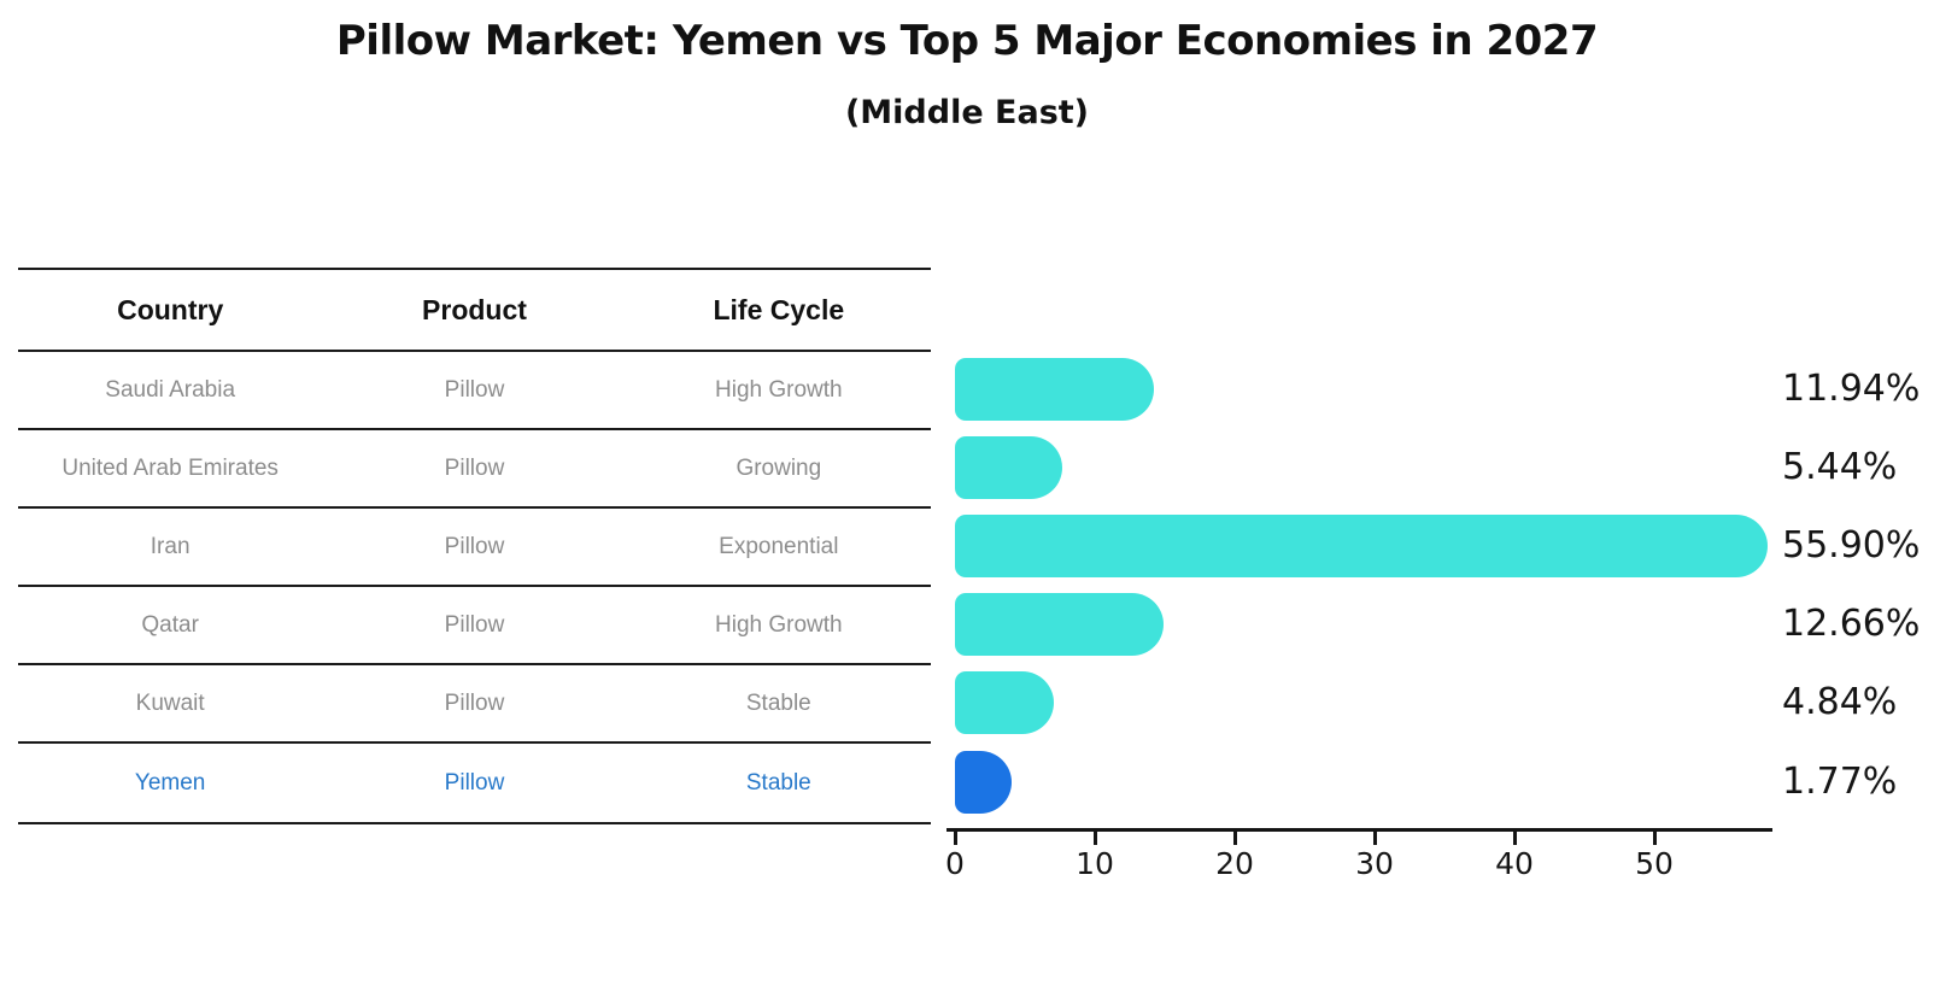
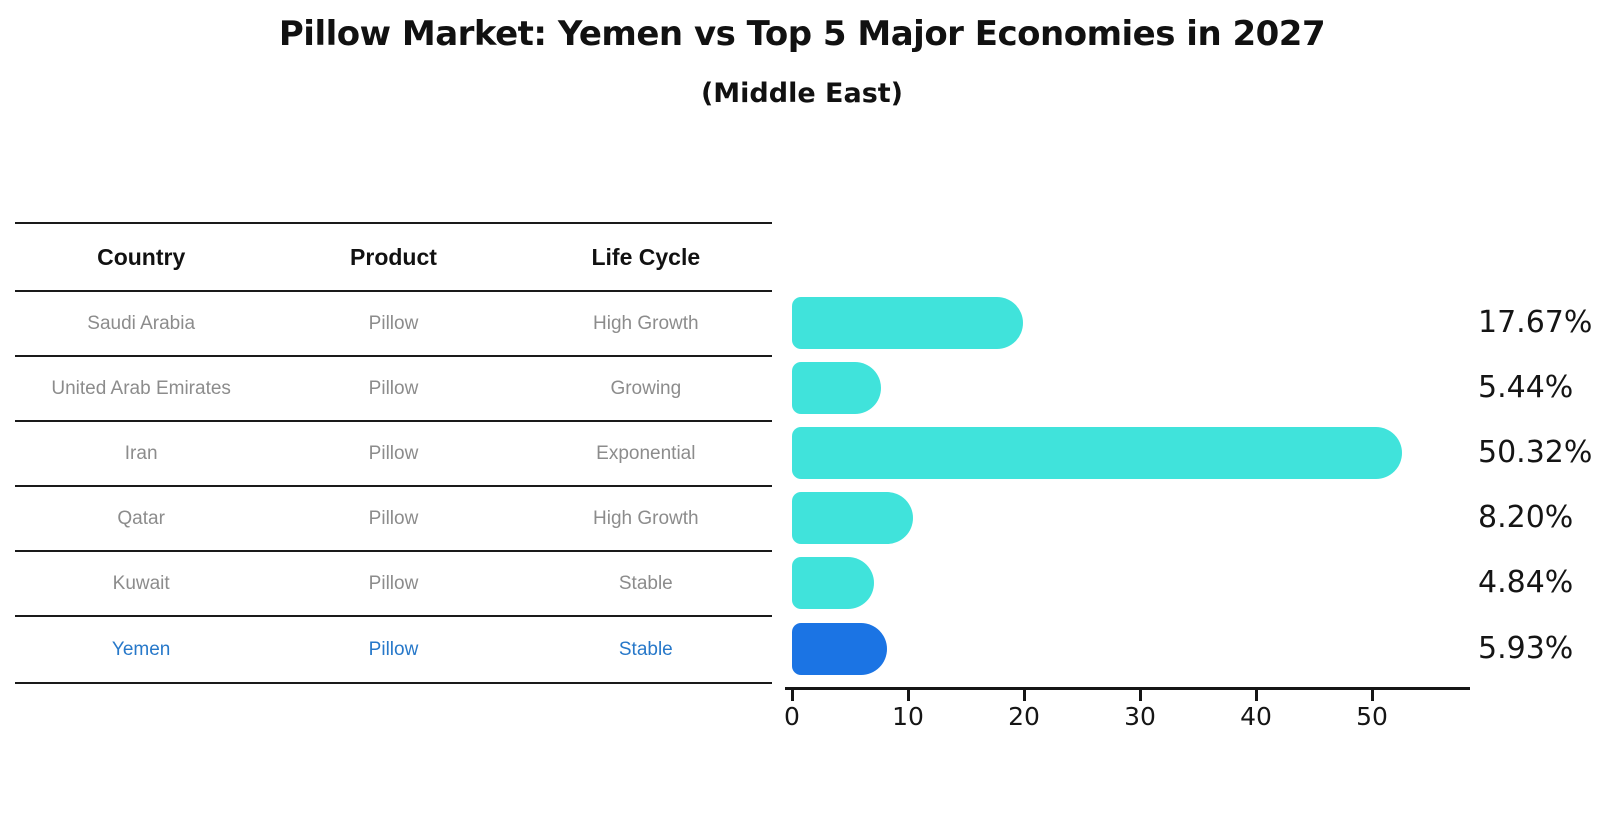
Saudi Arabia: 11.94% -> 17.67%
Iran: 55.90% -> 50.32%
Qatar: 12.66% -> 8.20%
Yemen: 1.77% -> 5.93%
